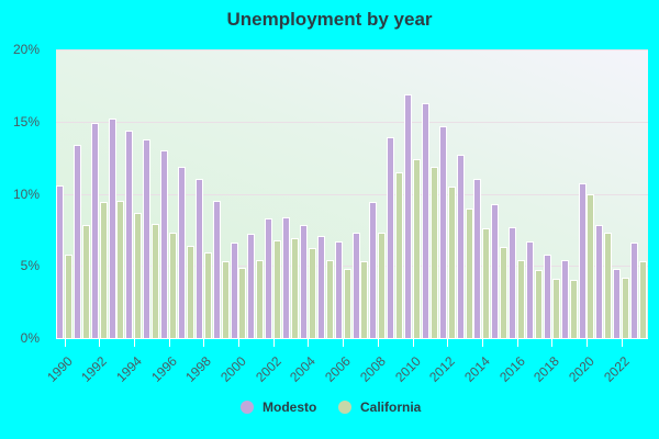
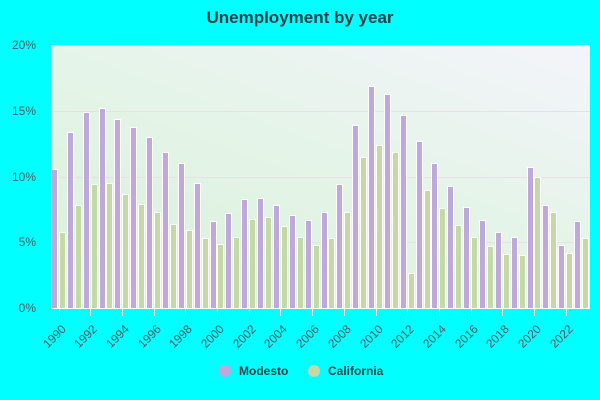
California/2012: 10.5% -> 2.7%
